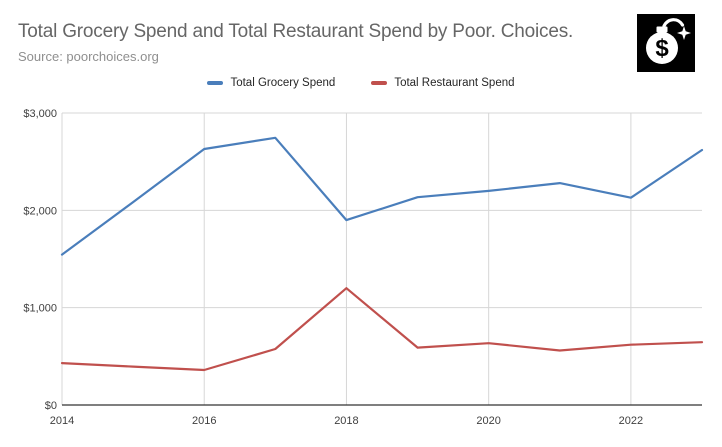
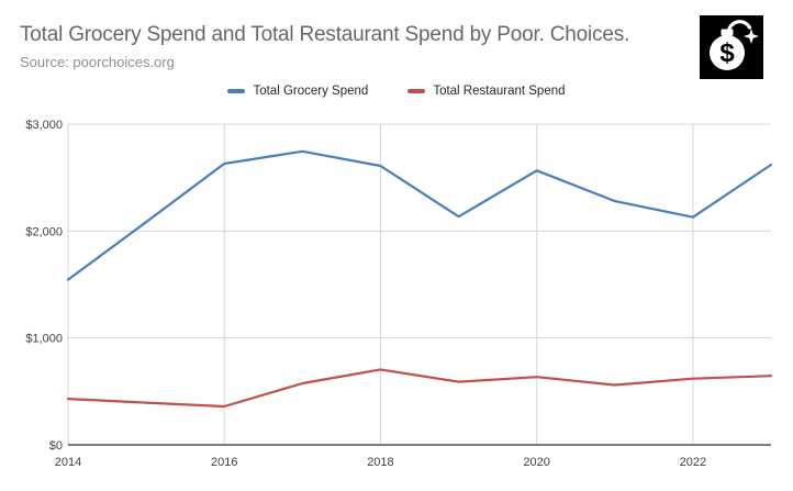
Total Grocery Spend/2018: $1900 -> $2600
Total Restaurant Spend/2018: $1200 -> $700
Total Grocery Spend/2020: $2200 -> $2600
